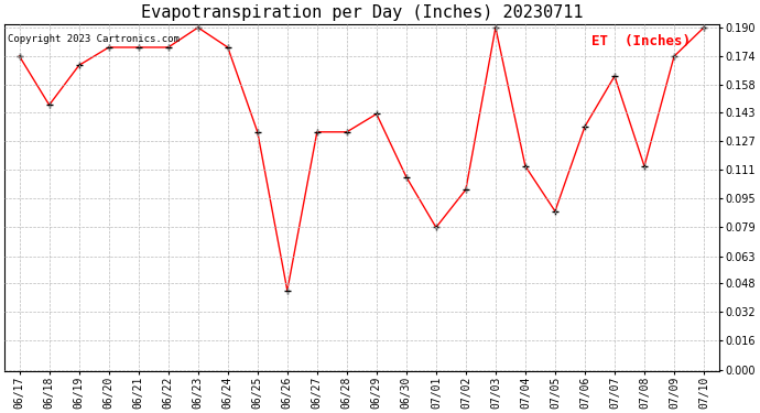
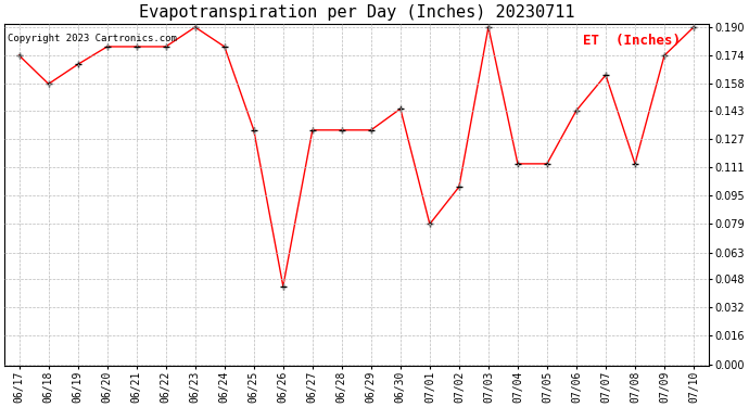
06/18: 0.147 -> 0.158
06/29: 0.142 -> 0.132
06/30: 0.107 -> 0.144
07/05: 0.088 -> 0.113
07/06: 0.135 -> 0.143
